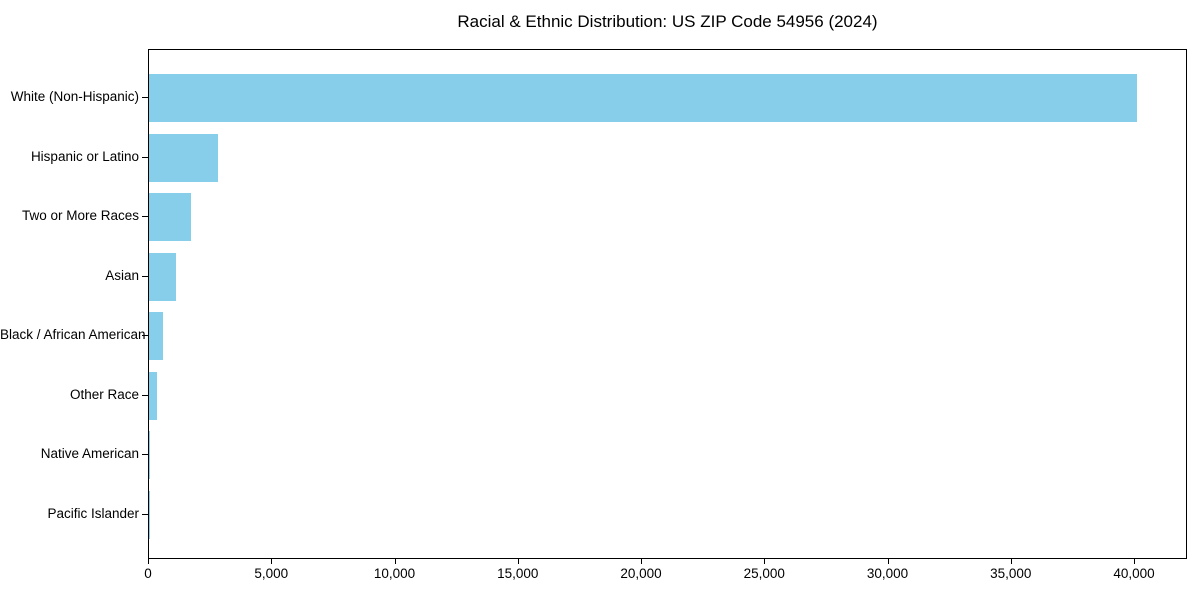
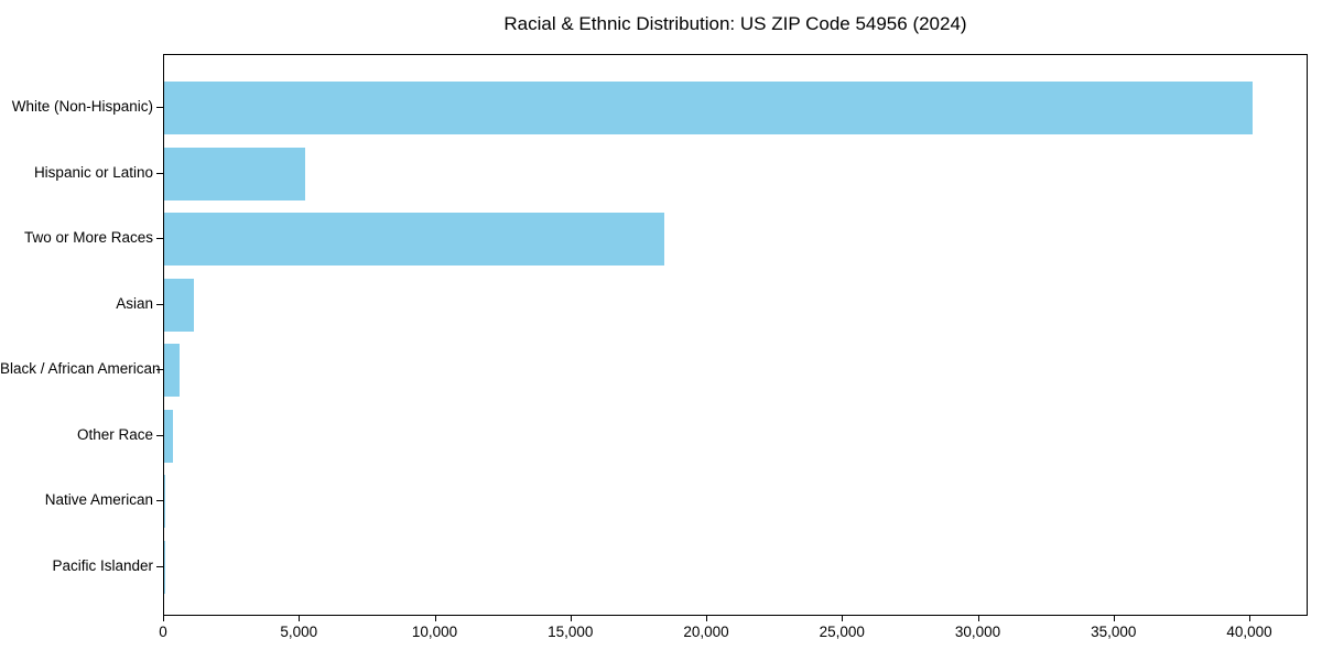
Hispanic or Latino: 2800 -> 5200
Two or More Races: 1700 -> 18400
